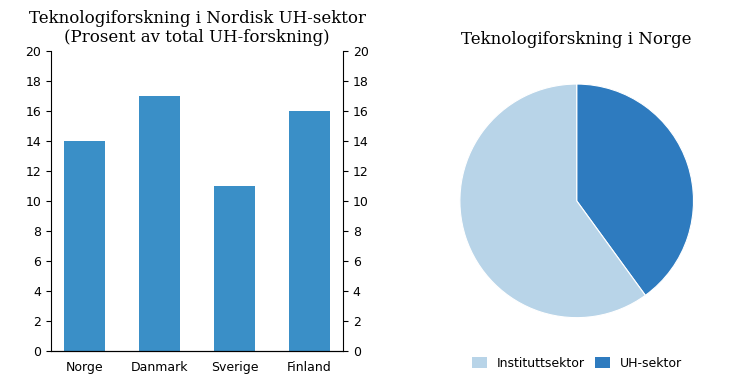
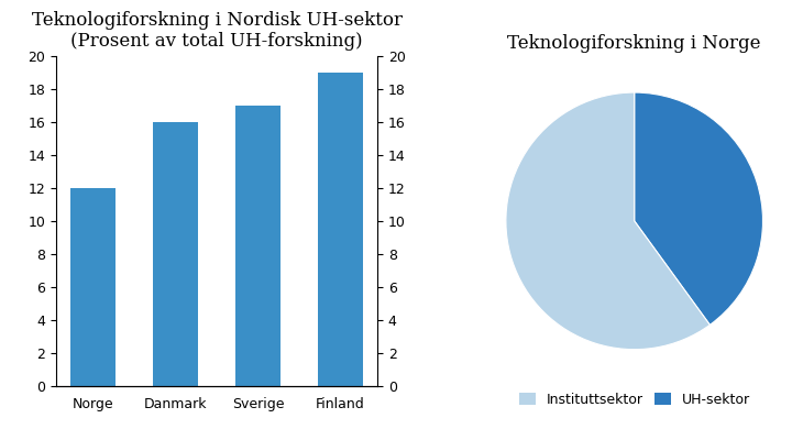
Norge: 14 -> 12
Danmark: 17 -> 16
Sverige: 11 -> 17
Finland: 16 -> 19
